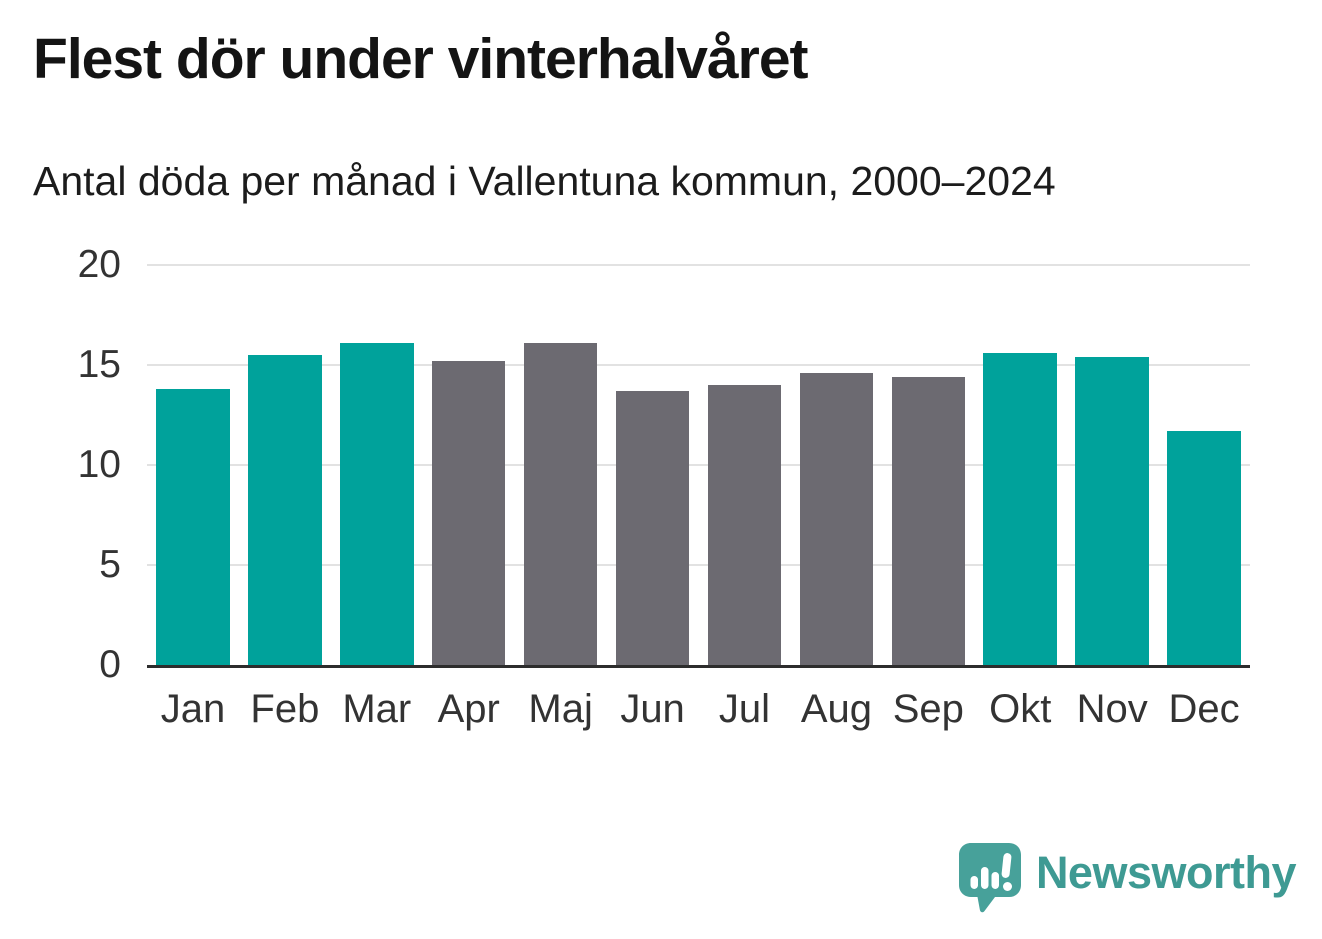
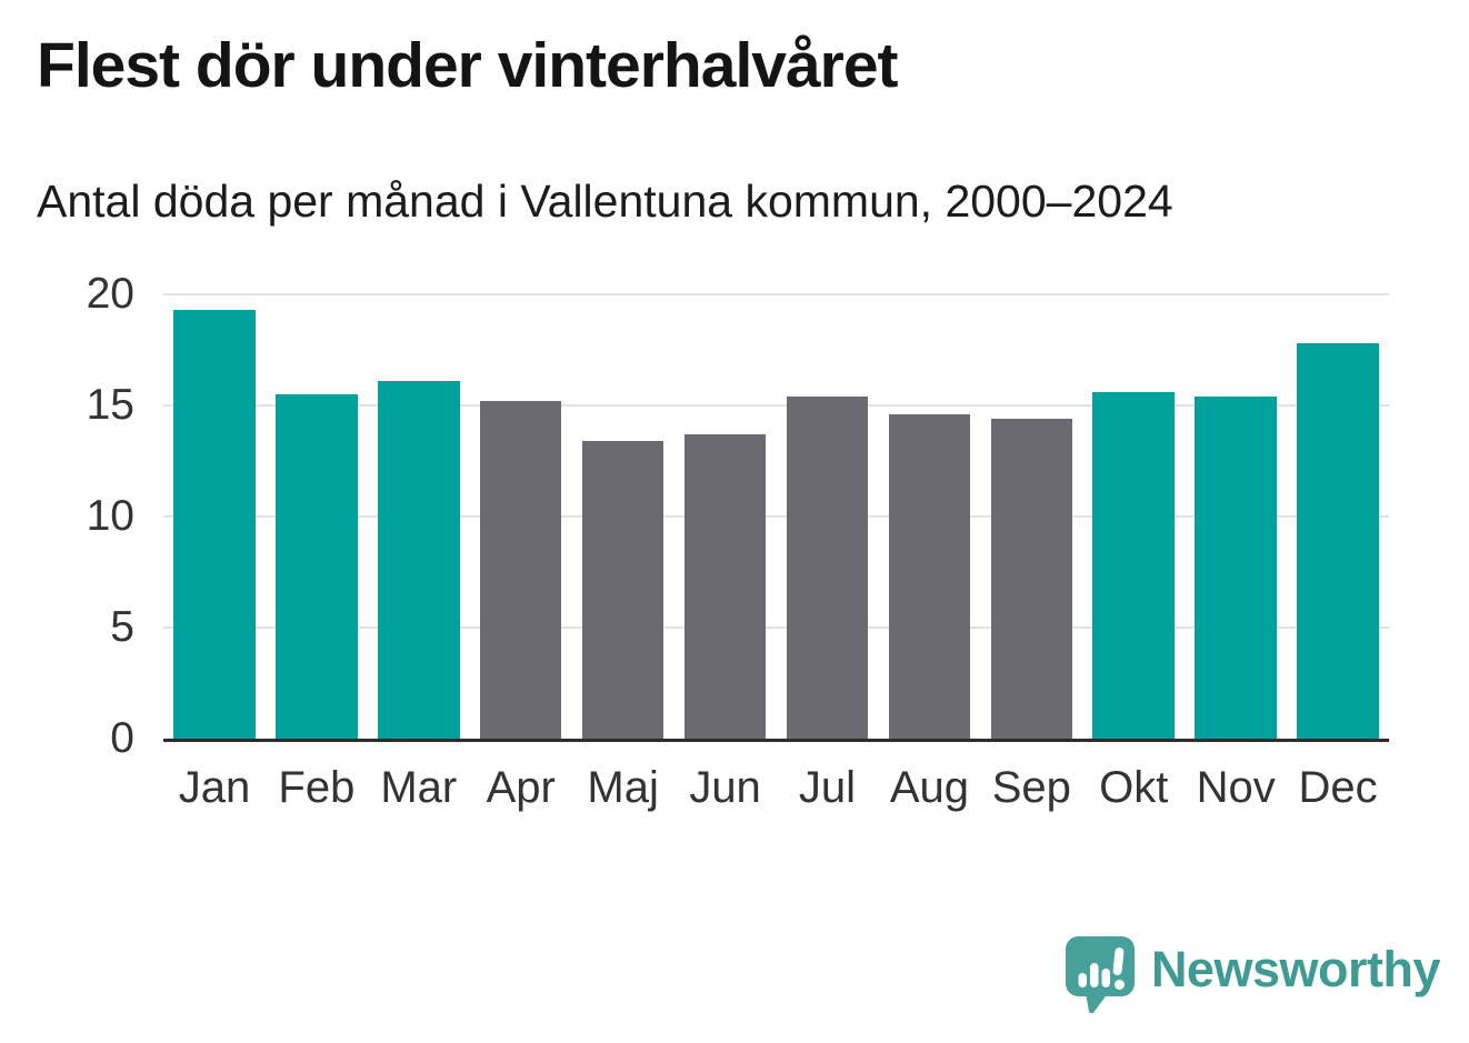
Jan: 13.8 -> 19.3
Maj: 16.1 -> 13.4
Jul: 14.0 -> 15.4
Dec: 11.7 -> 17.8
